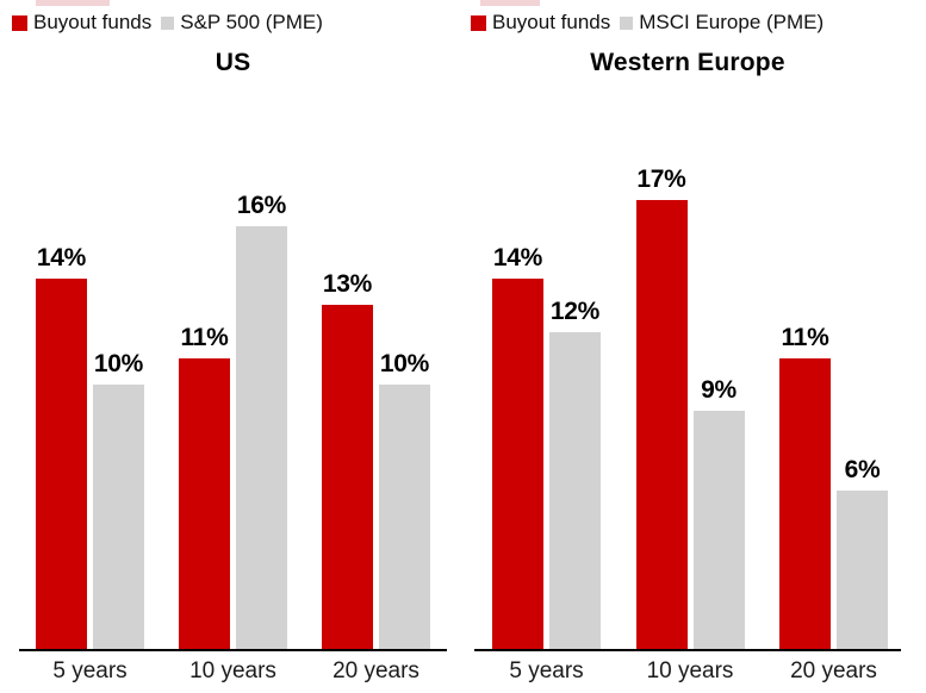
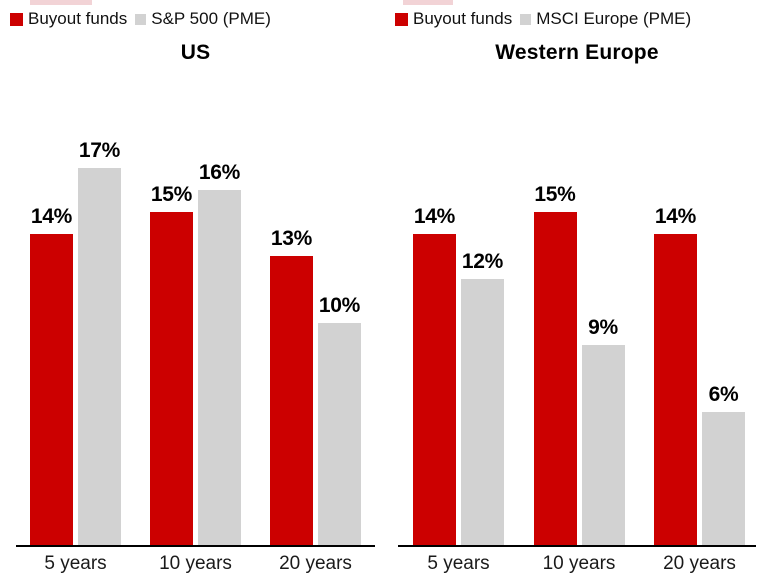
US/S&P 500 (PME)/5 years: 10% -> 17%
US/Buyout funds/10 years: 11% -> 15%
Western Europe/Buyout funds/10 years: 17% -> 15%
Western Europe/Buyout funds/20 years: 11% -> 14%
